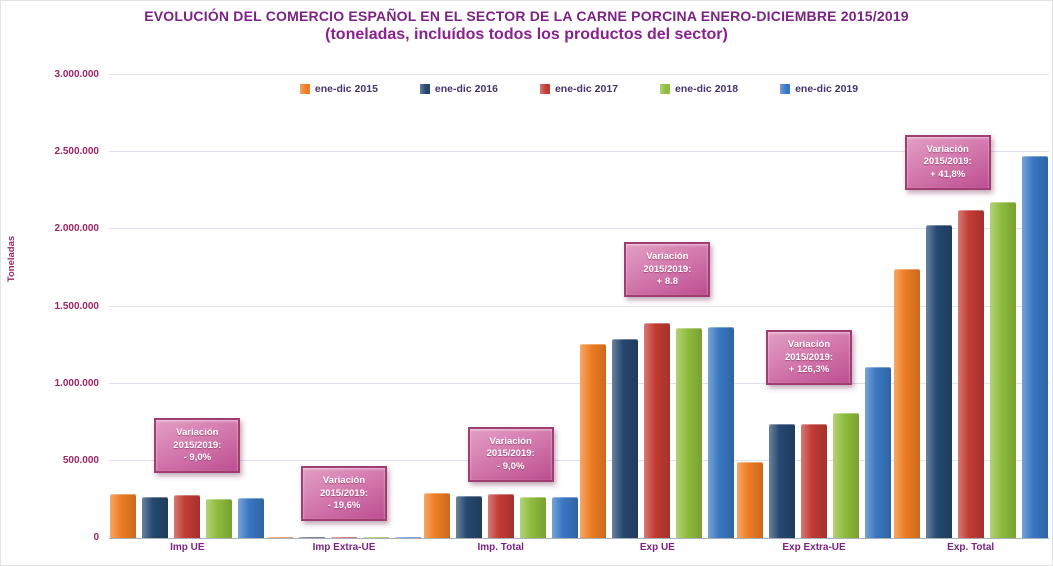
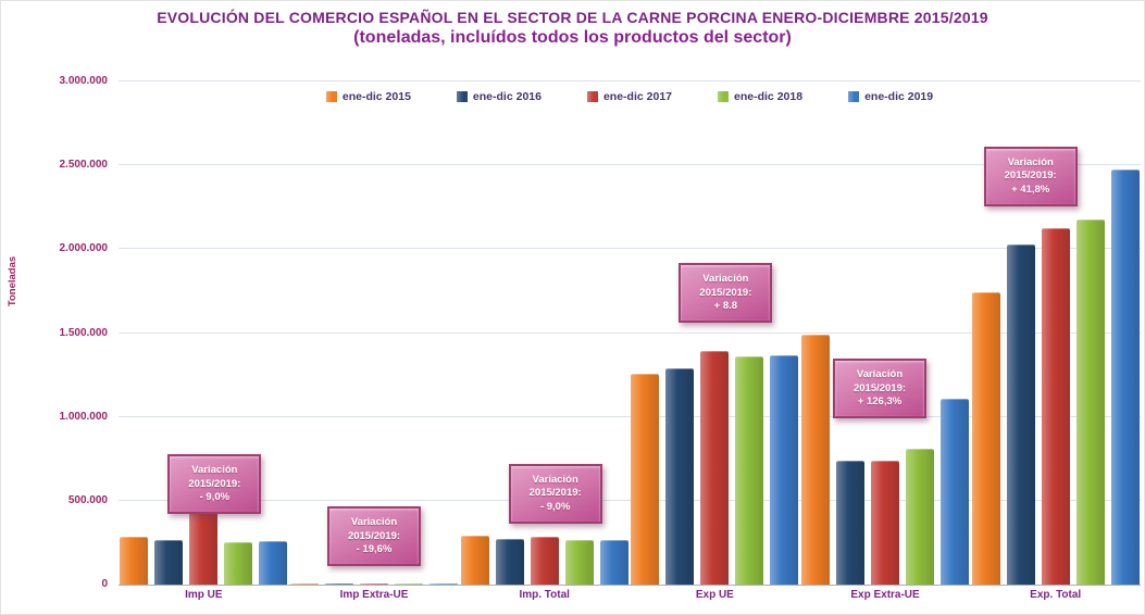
ene-dic 2017/Imp UE: 280000 -> 730000
ene-dic 2015/Exp Extra-UE: 490000 -> 1490000
